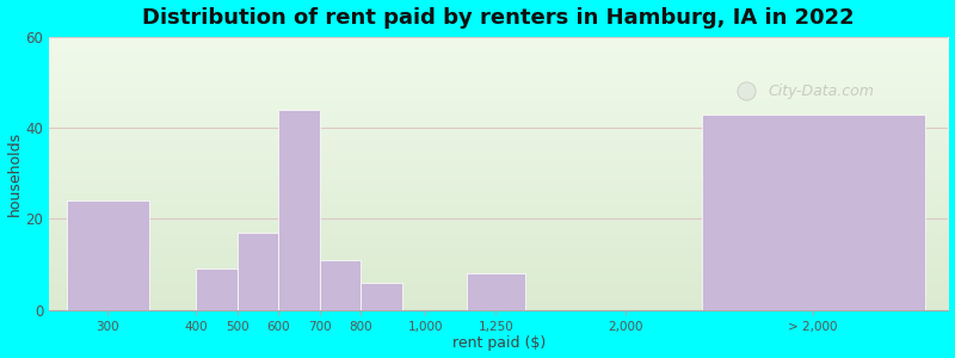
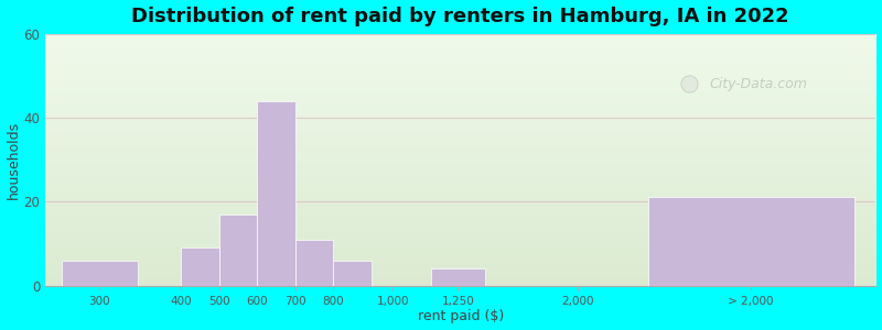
300: 24 -> 6
1,250: 8 -> 4
> 2,000: 43 -> 21
